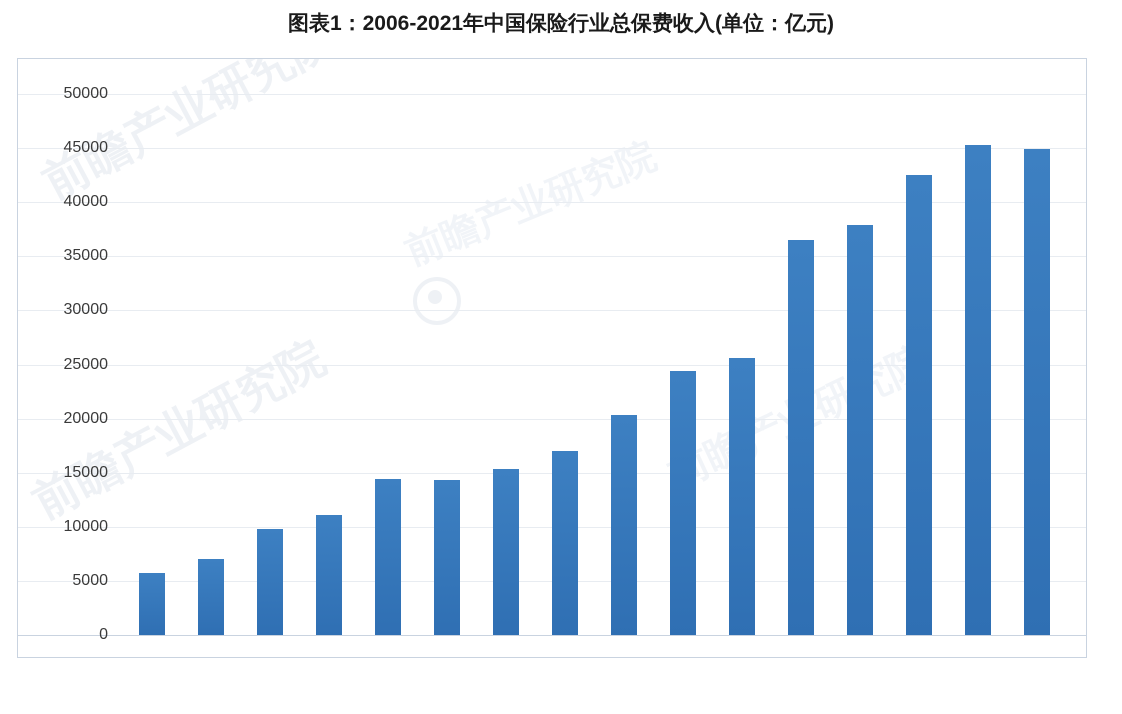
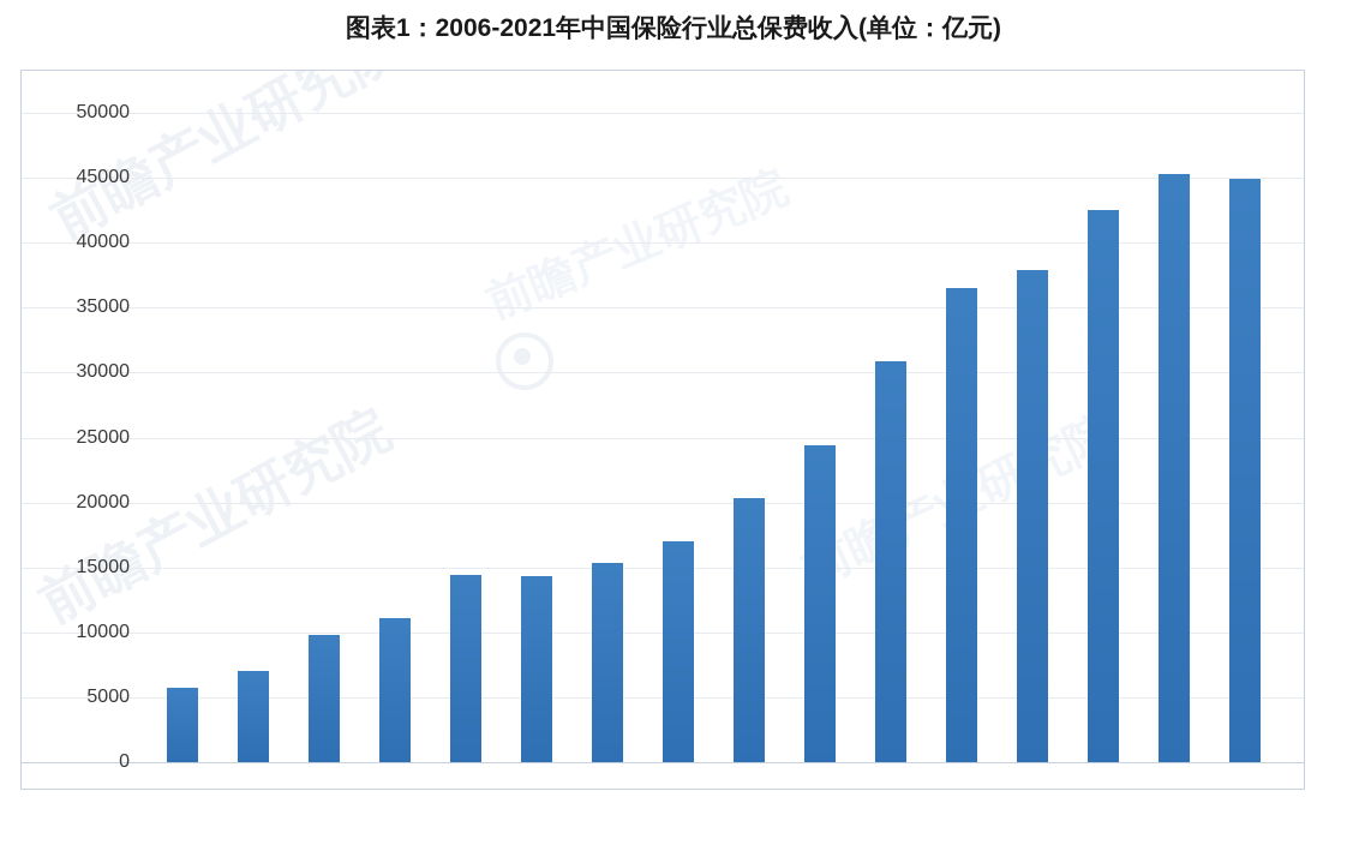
2016: 25600 -> 30900
